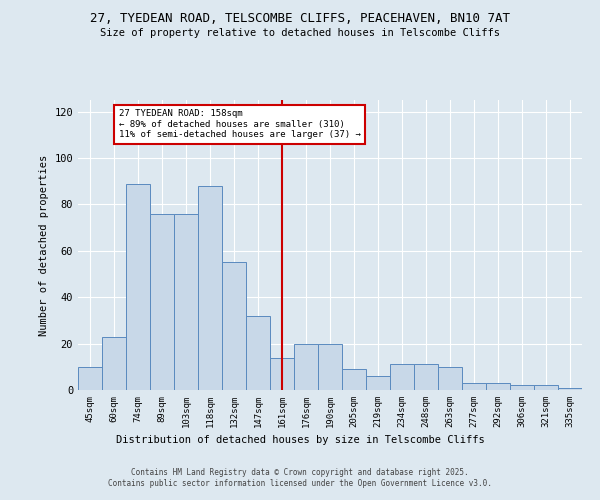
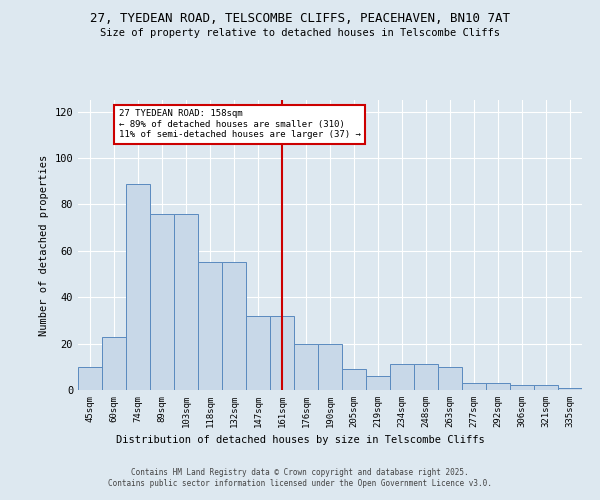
118sqm: 88 -> 55
161sqm: 14 -> 32
